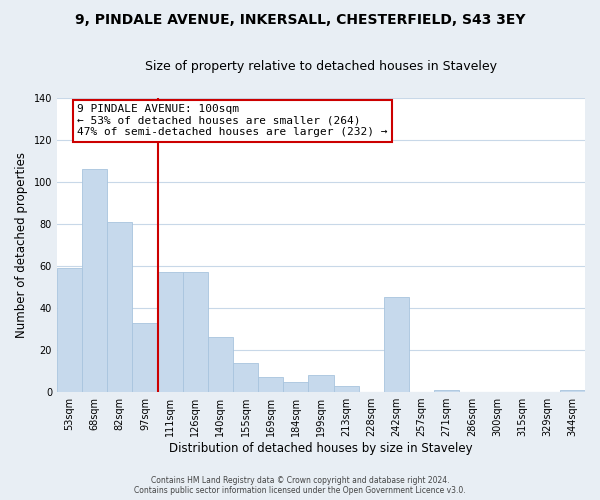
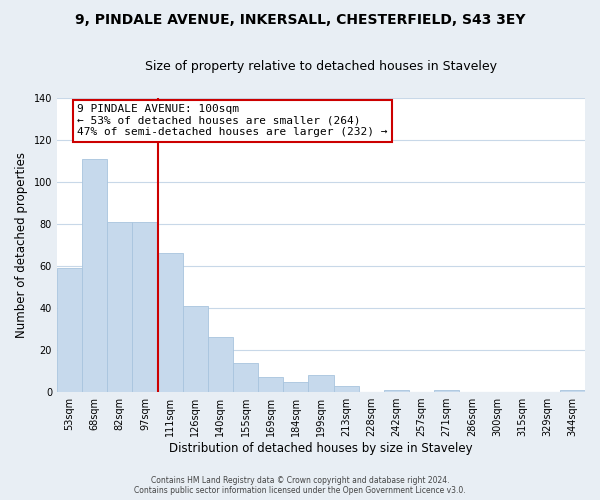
68sqm: 106 -> 111
97sqm: 33 -> 81
111sqm: 57 -> 66
126sqm: 57 -> 41
242sqm: 45 -> 1
